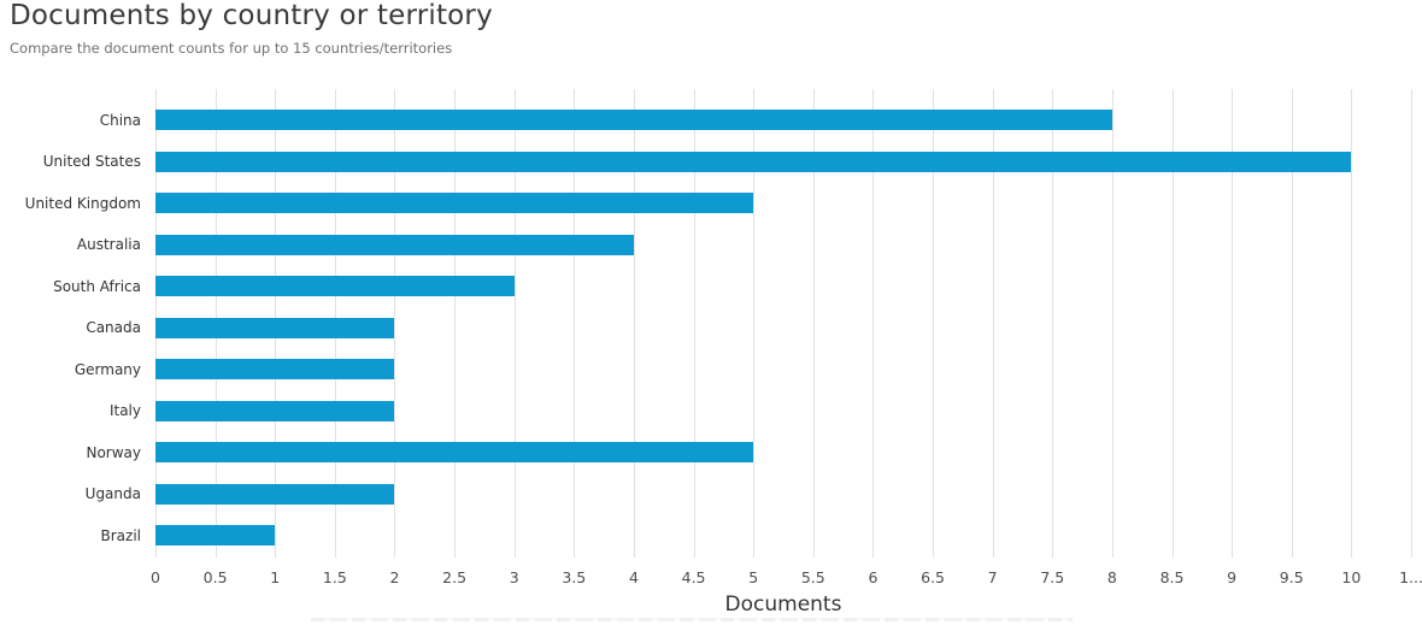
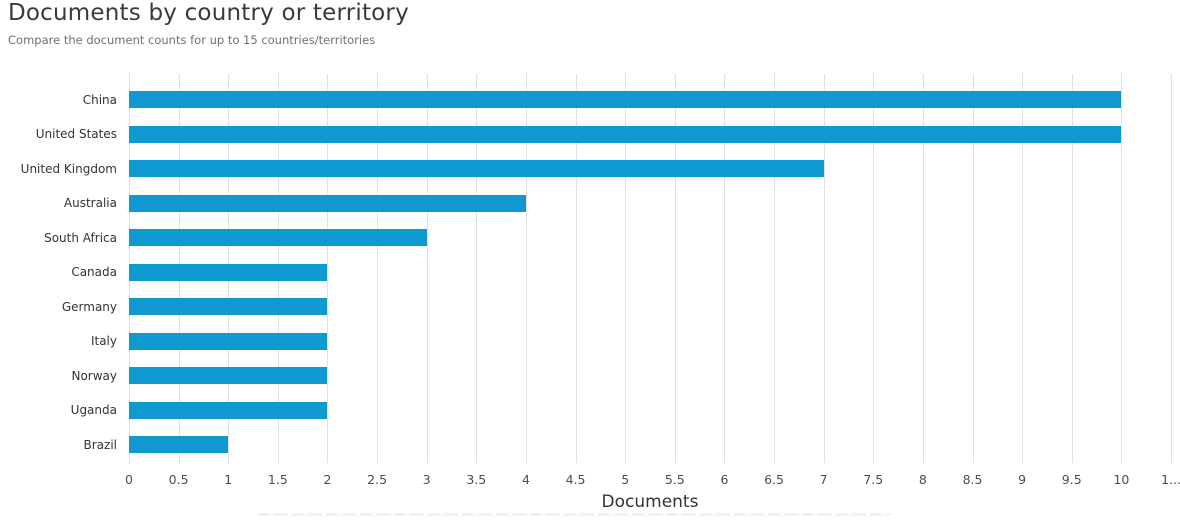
China: 8 -> 10
United Kingdom: 5 -> 7
Norway: 5 -> 2
